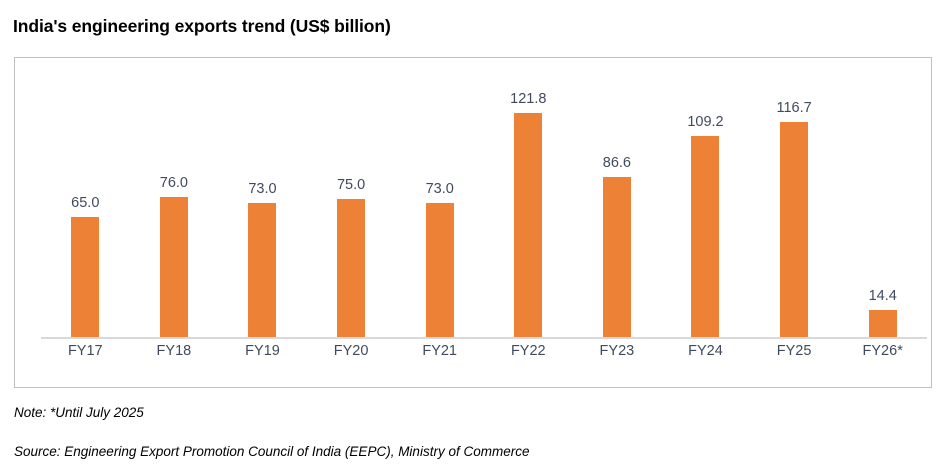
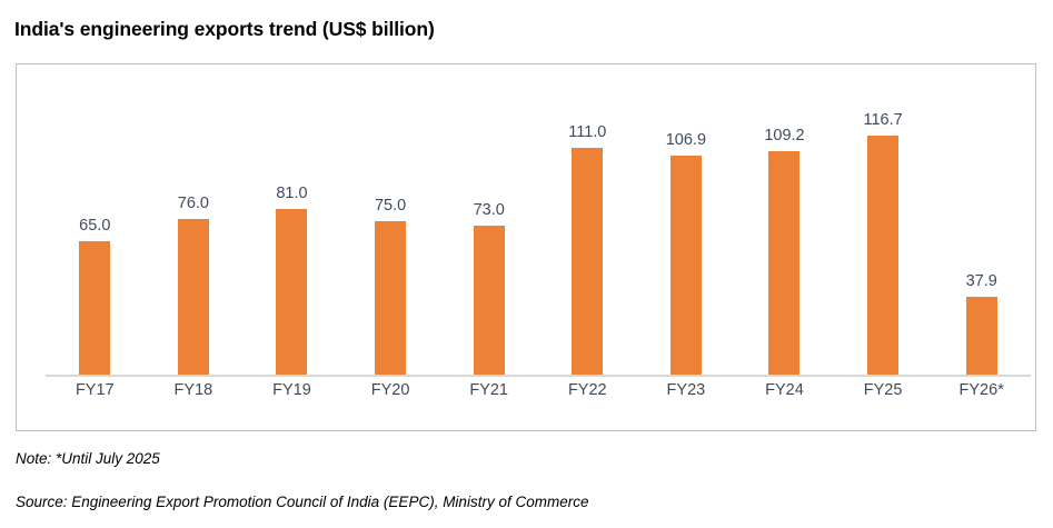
FY19: 73.0 -> 81.0
FY22: 121.8 -> 111.0
FY23: 86.6 -> 106.9
FY26*: 14.4 -> 37.9
